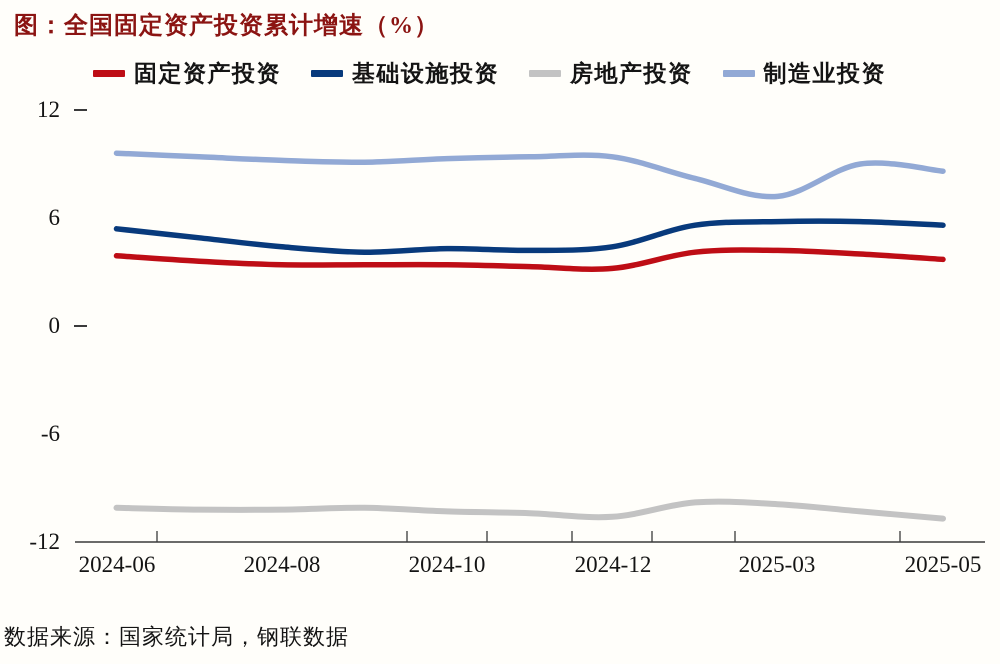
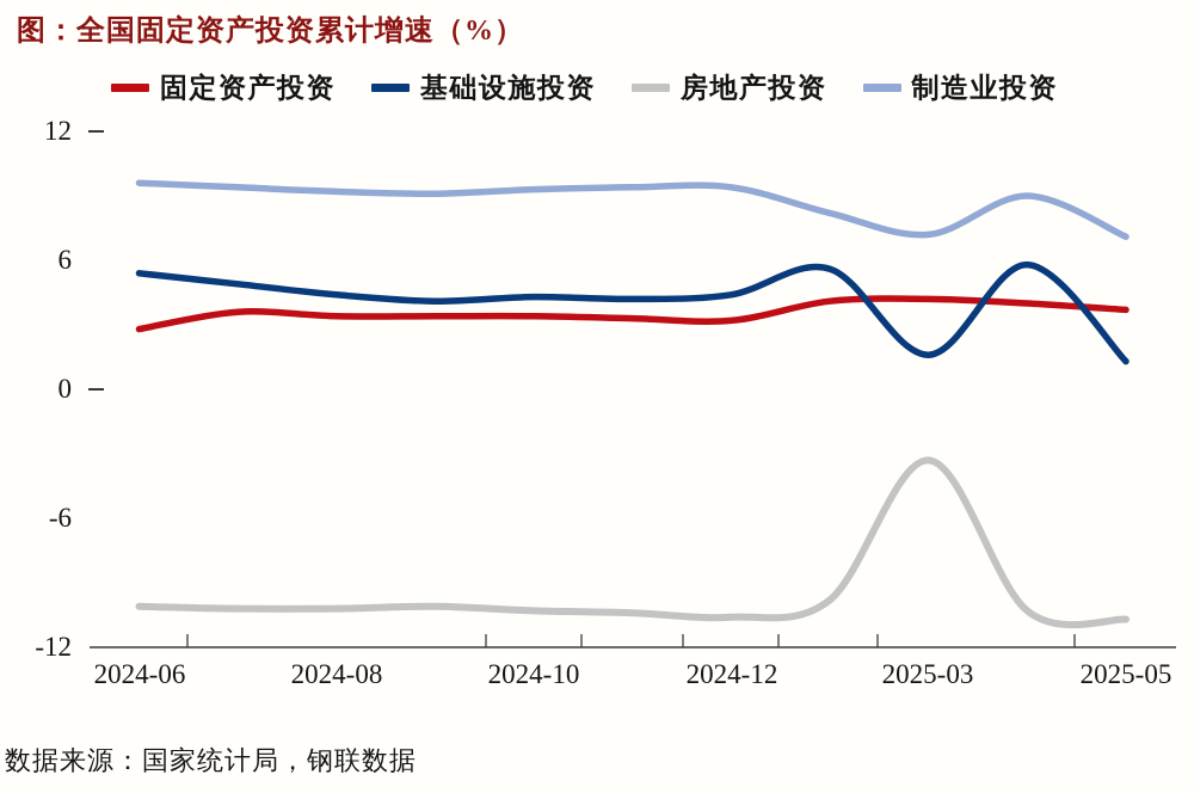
固定资产投资/2024-06: 3.9 -> 2.8
基础设施投资/2025-03: 5.8 -> 1.6
房地产投资/2025-03: -9.9 -> -3.3
基础设施投资/2025-05: 5.6 -> 1.3
制造业投资/2025-05: 8.6 -> 7.1
